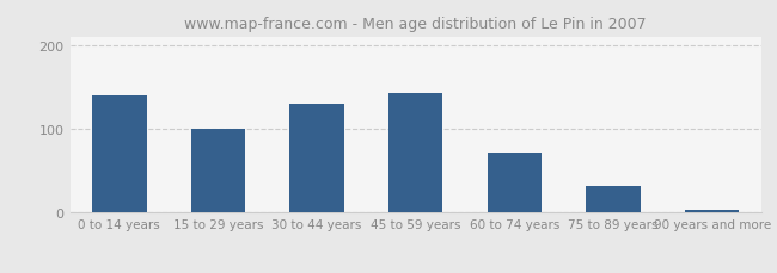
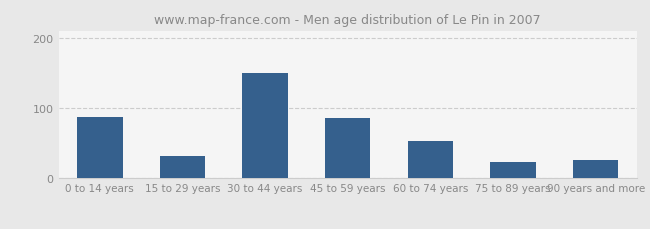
0 to 14 years: 140 -> 88
15 to 29 years: 100 -> 32
30 to 44 years: 130 -> 150
45 to 59 years: 143 -> 86
60 to 74 years: 72 -> 54
75 to 89 years: 32 -> 24
90 years and more: 3 -> 26
